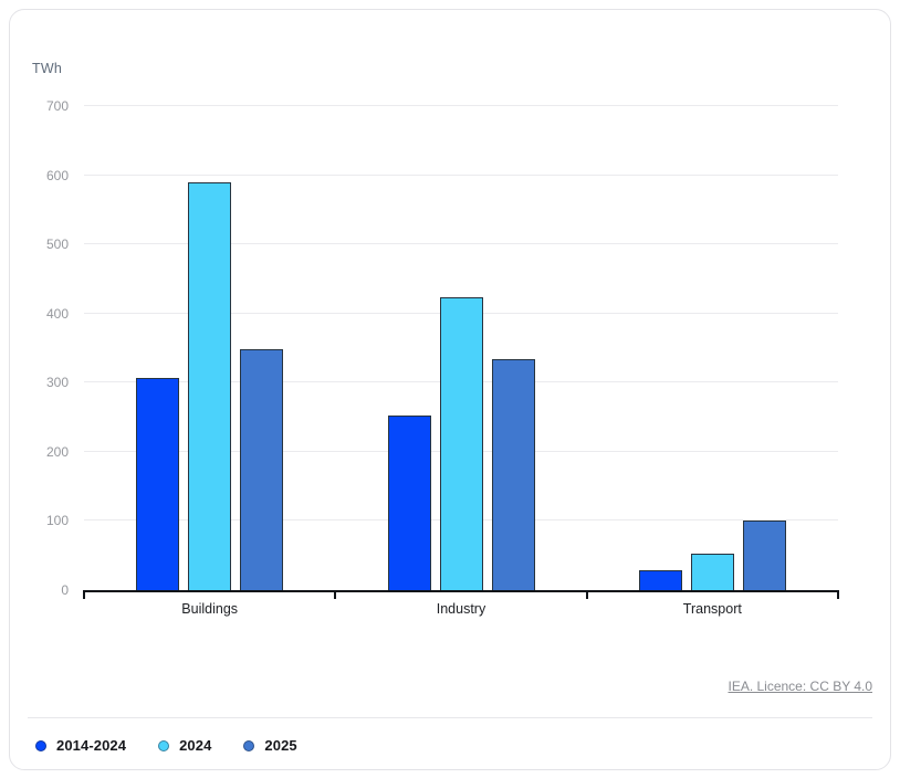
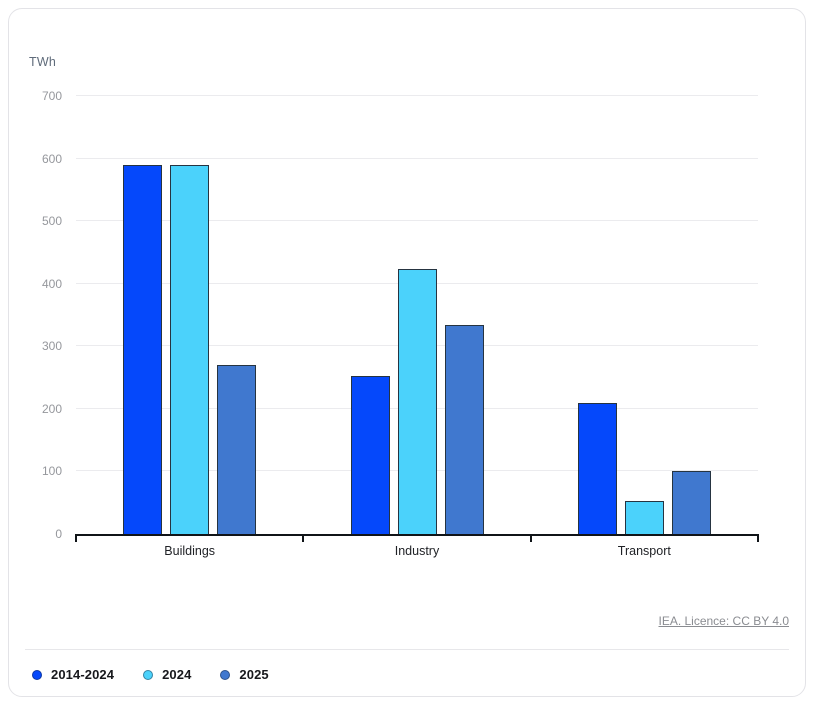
2014-2024/Buildings: 310 -> 590
2025/Buildings: 350 -> 270
2014-2024/Transport: 30 -> 210
